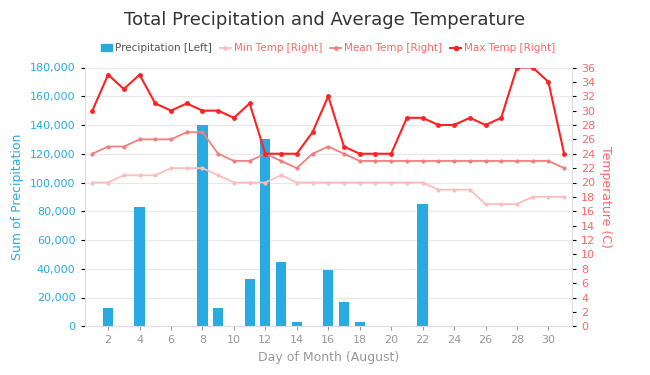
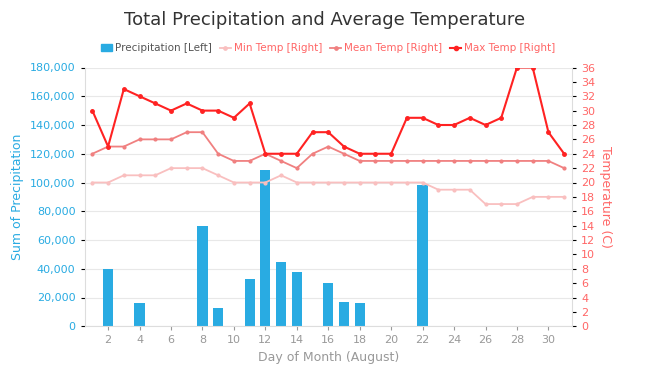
Precipitation [Left]/2: 13,000 -> 40,000
Max Temp [Right]/2: 35 -> 25
Precipitation [Left]/4: 83,000 -> 16,000
Max Temp [Right]/4: 35 -> 32
Precipitation [Left]/8: 140,000 -> 70,000
Precipitation [Left]/12: 130,000 -> 109,000
Precipitation [Left]/14: 3,000 -> 38,000
Precipitation [Left]/16: 39,000 -> 30,000
Max Temp [Right]/16: 32 -> 27
Precipitation [Left]/18: 3,000 -> 16,000
Precipitation [Left]/22: 85,000 -> 98,000
Max Temp [Right]/30: 34 -> 27
